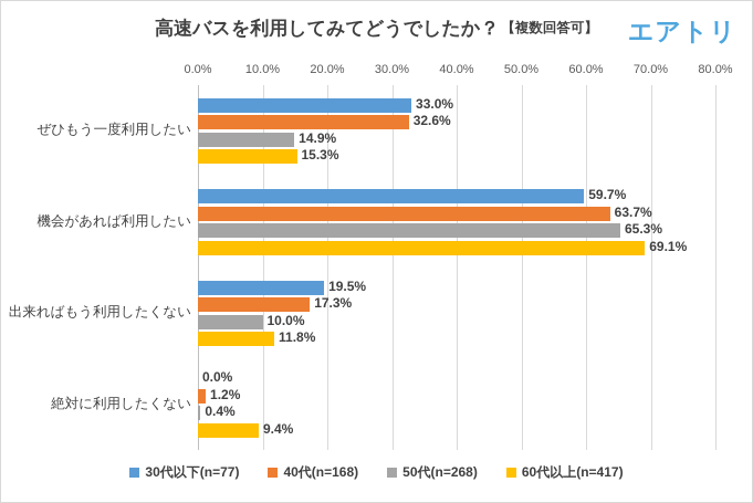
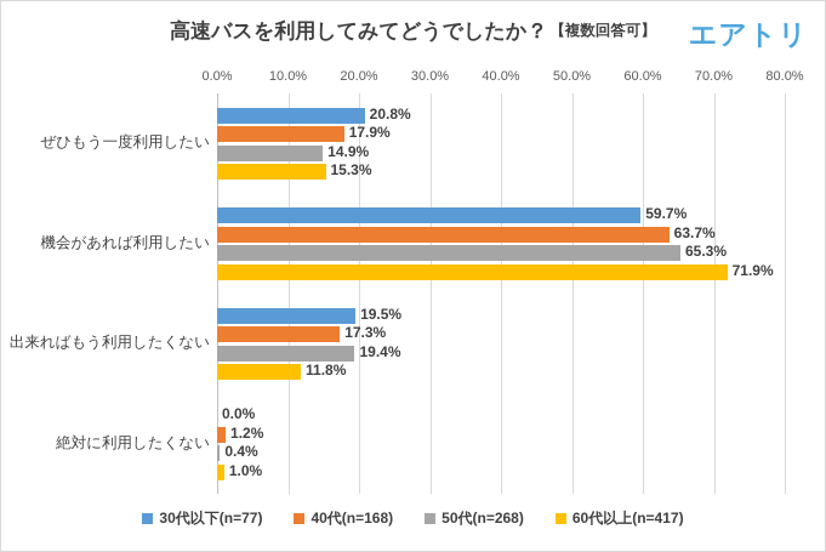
30代以下(n=77)/ぜひもう一度利用したい: 33.0% -> 20.8%
40代(n=168)/ぜひもう一度利用したい: 32.6% -> 17.9%
60代以上(n=417)/機会があれば利用したい: 69.1% -> 71.9%
50代(n=268)/出来ればもう利用したくない: 10.0% -> 19.4%
60代以上(n=417)/絶対に利用したくない: 9.4% -> 1.0%
